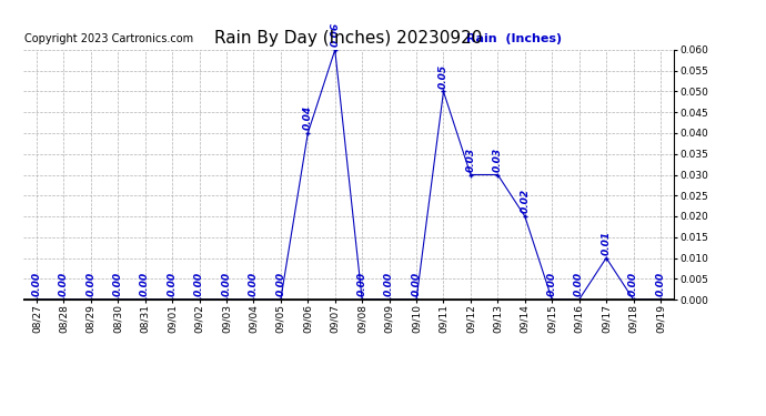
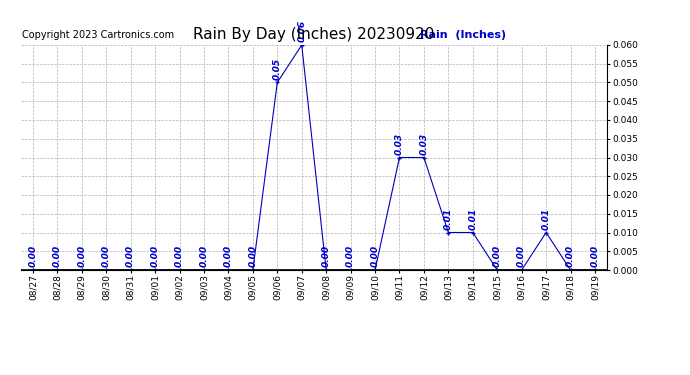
09/06: 0.04 -> 0.05
09/11: 0.05 -> 0.03
09/13: 0.03 -> 0.01
09/14: 0.02 -> 0.01
